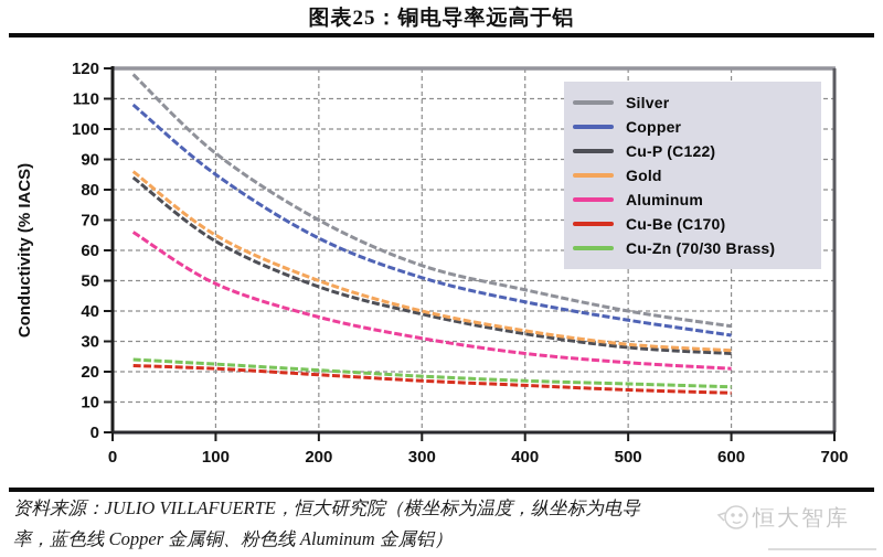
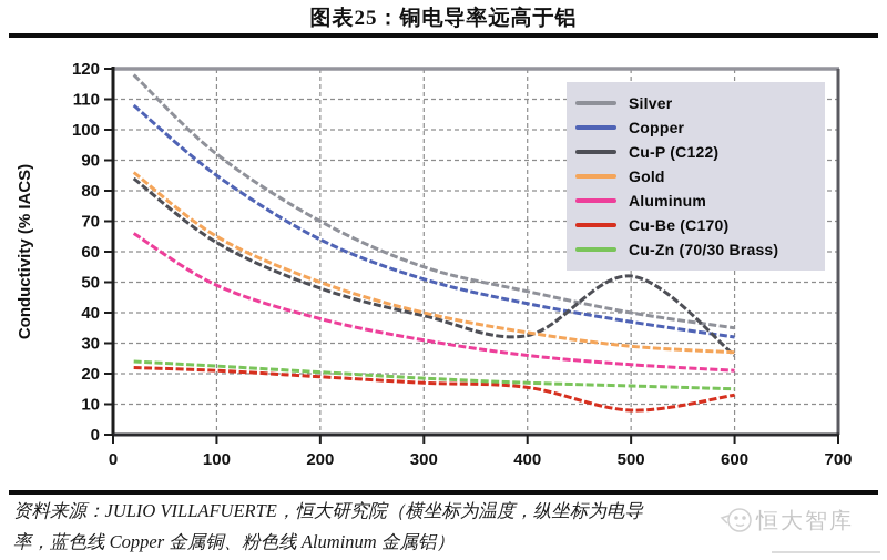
Cu-P (C122)/500: 28 -> 52
Cu-Be (C170)/500: 14 -> 8
